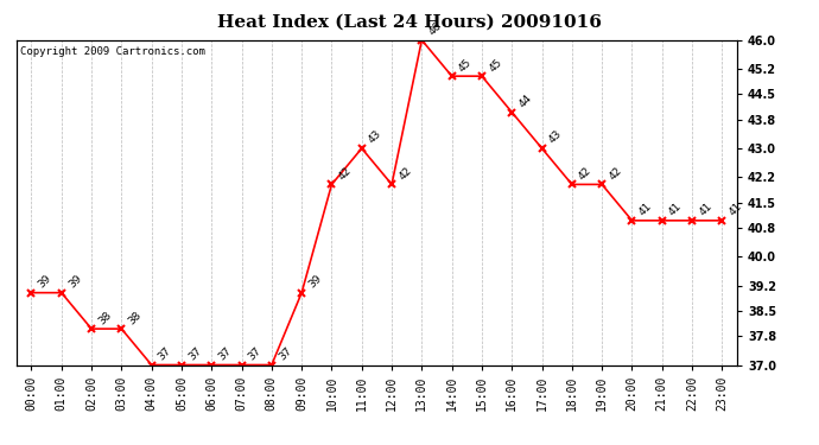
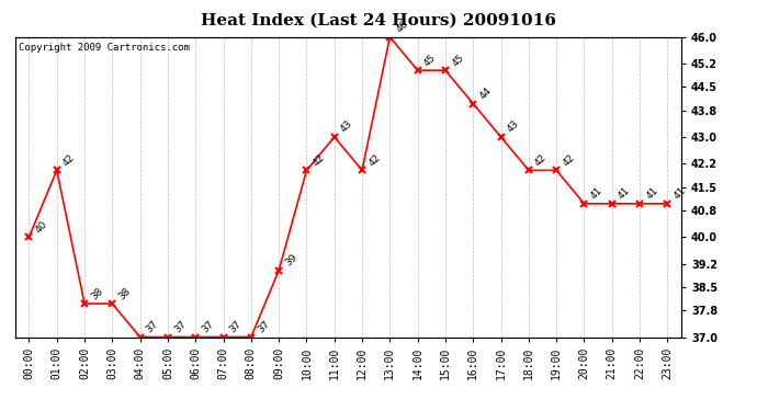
00:00: 39 -> 40
01:00: 39 -> 42
